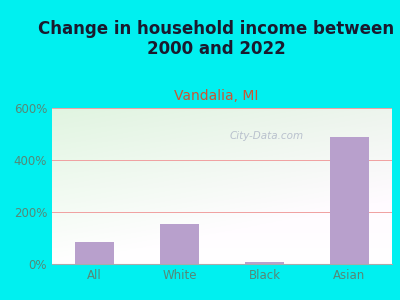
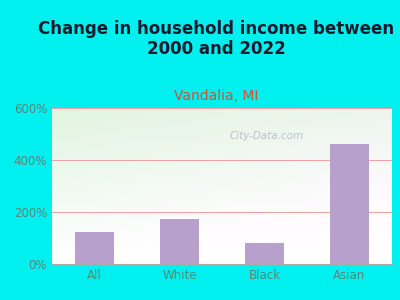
All: 85% -> 125%
White: 155% -> 175%
Black: 8% -> 80%
Asian: 490% -> 460%
